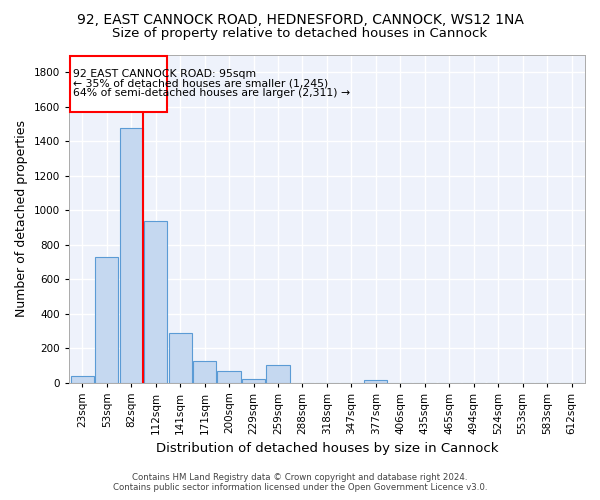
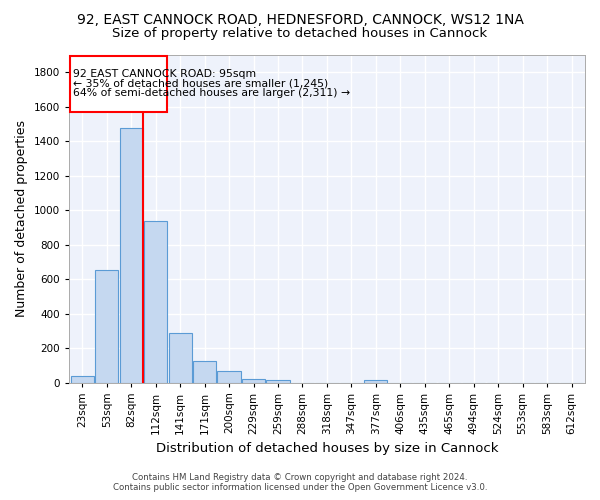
53sqm: 730 -> 650
259sqm: 100 -> 20
